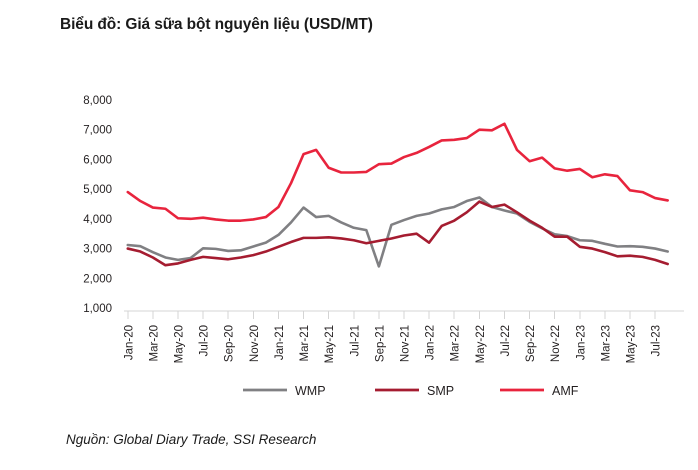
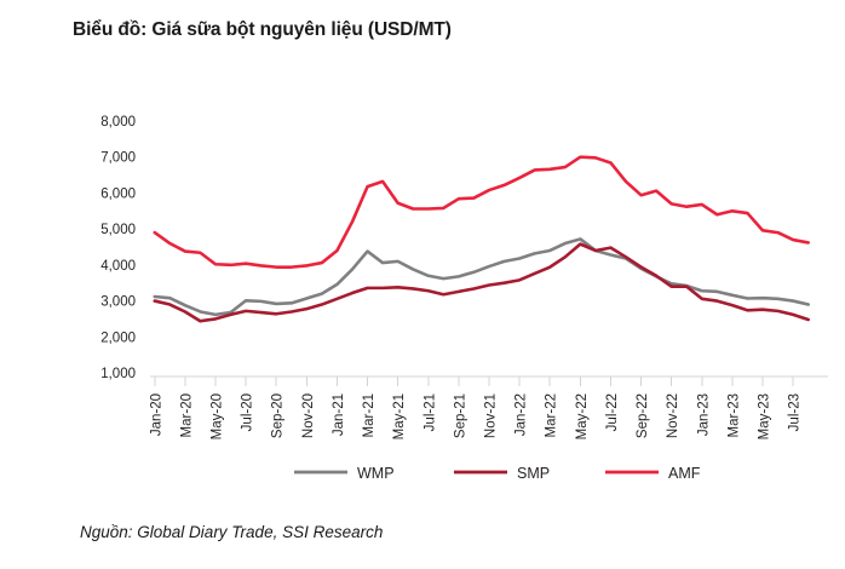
WMP/Sep-21: 2400 -> 3700
SMP/Jan-22: 3200 -> 3600
AMF/Jul-22: 7200 -> 6800
